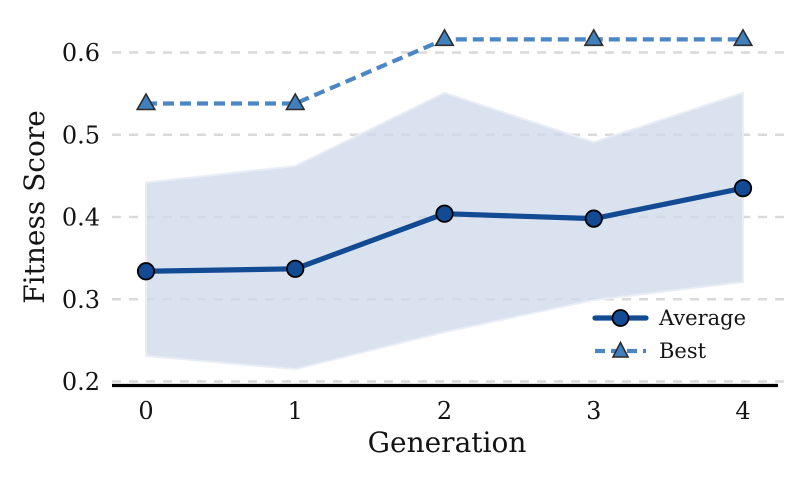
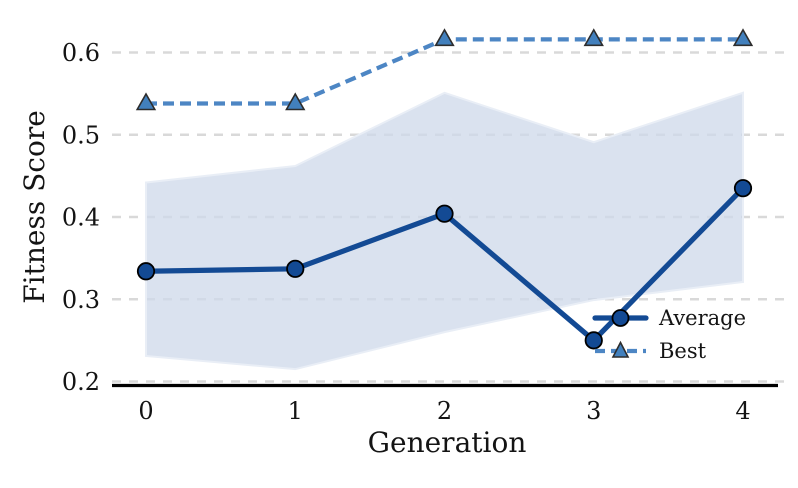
Average/3: 0.40 -> 0.25
